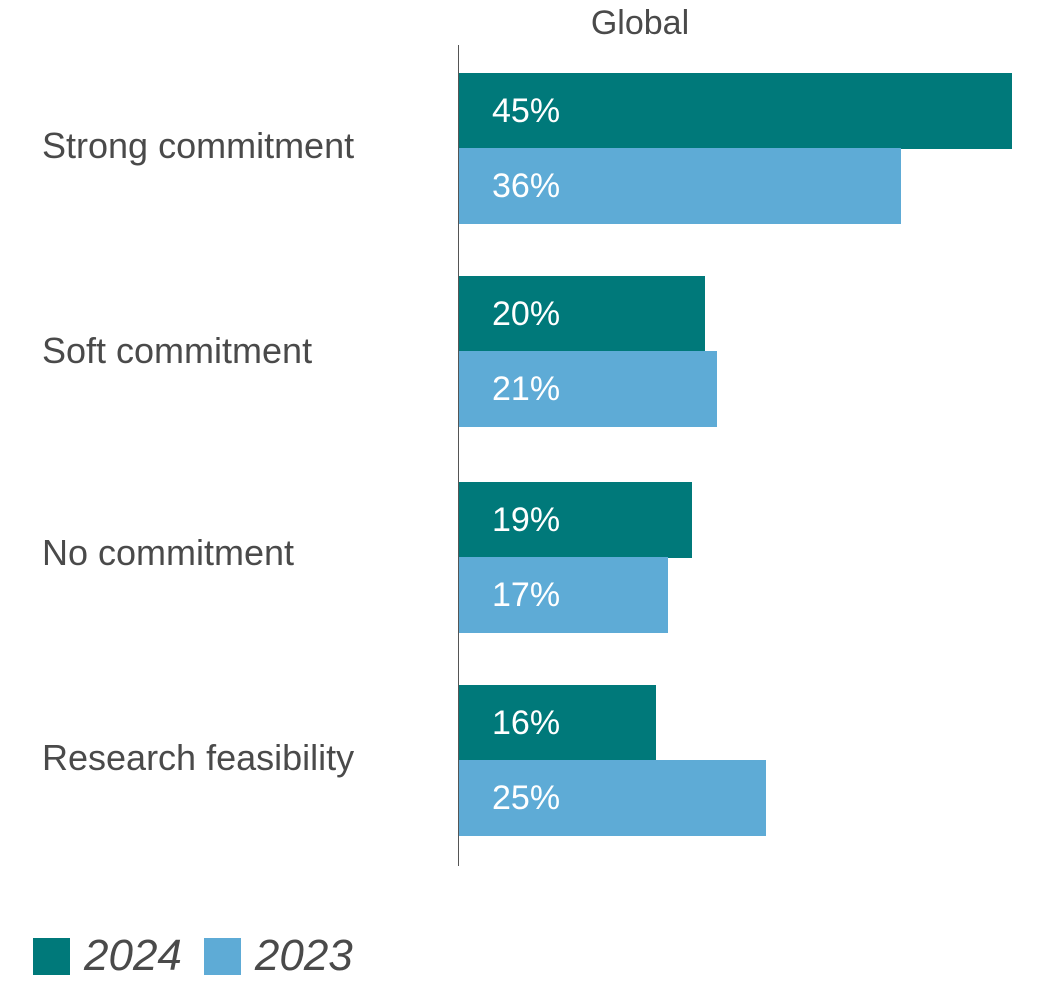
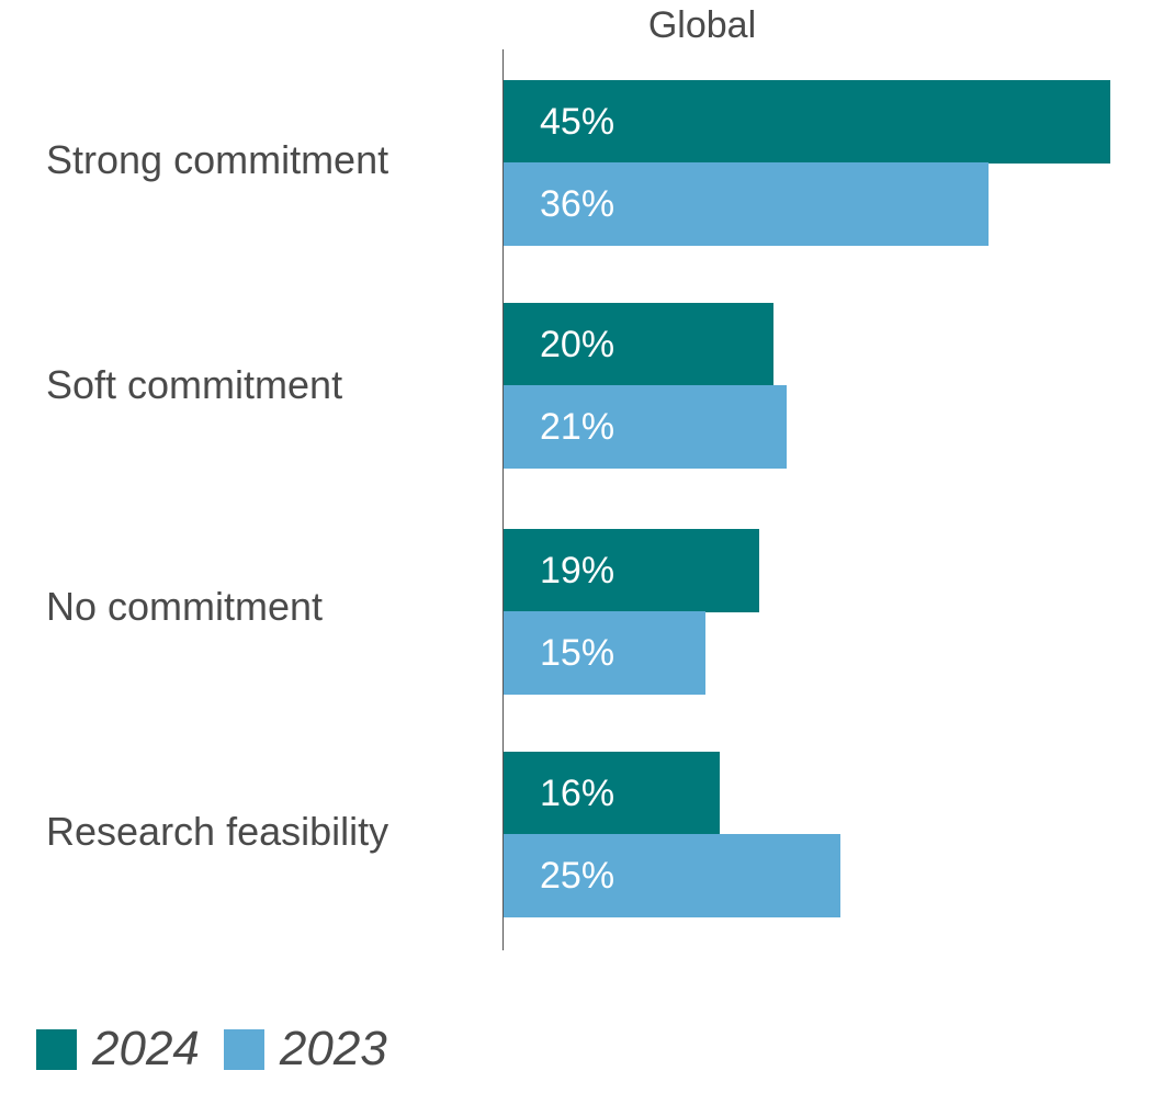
2023/No commitment: 17% -> 15%
